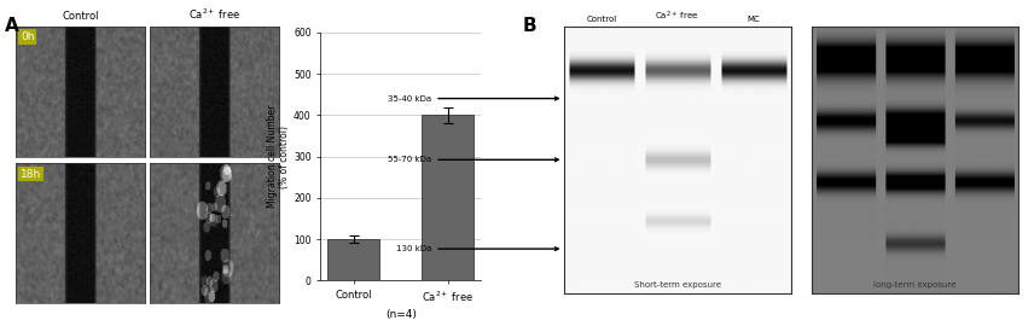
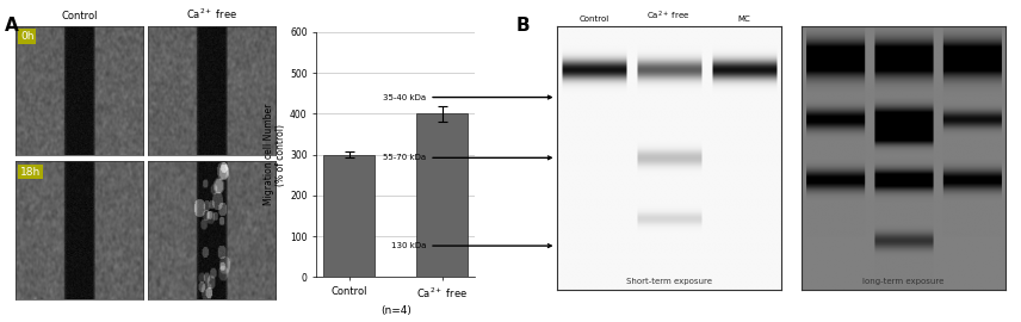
Control: 100 -> 300
